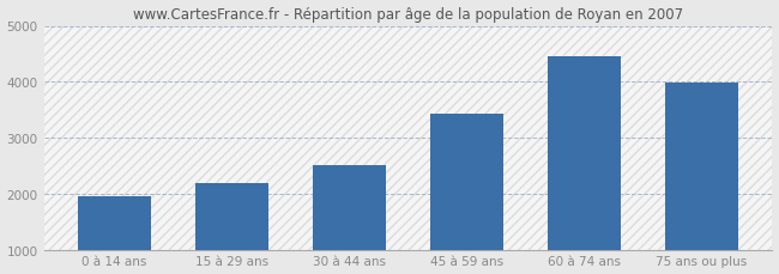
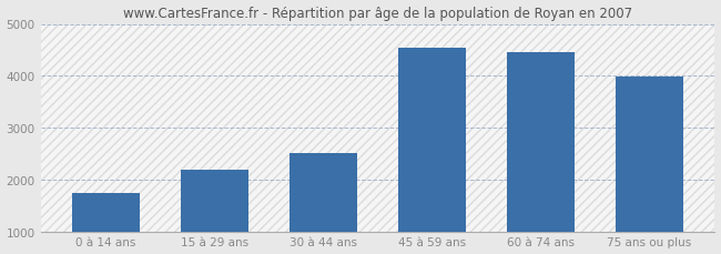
0 à 14 ans: 1960 -> 1750
45 à 59 ans: 3420 -> 4550
